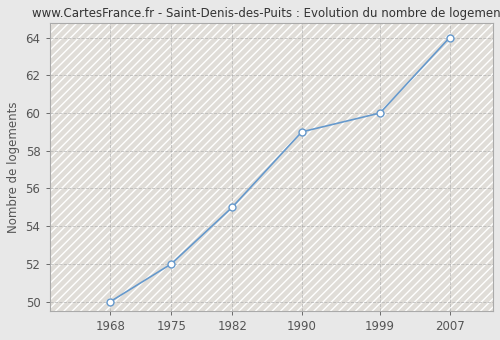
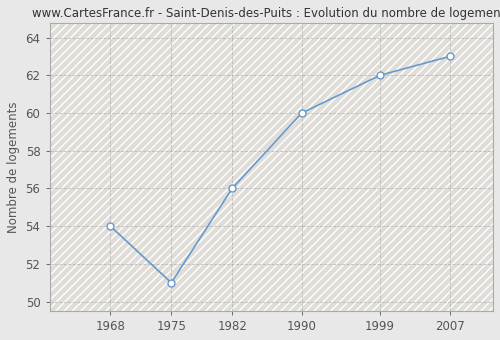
1968: 50 -> 54
1975: 52 -> 51
1982: 55 -> 56
1990: 59 -> 60
1999: 60 -> 62
2007: 64 -> 63
